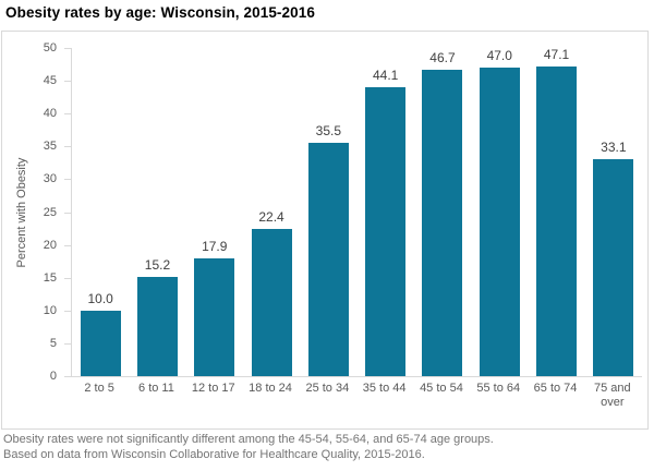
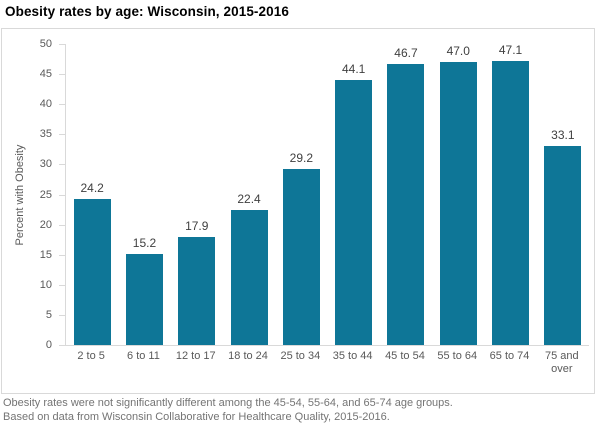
2 to 5: 10.0 -> 24.2
25 to 34: 35.5 -> 29.2
